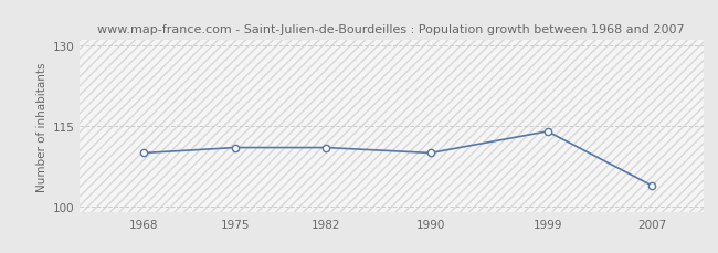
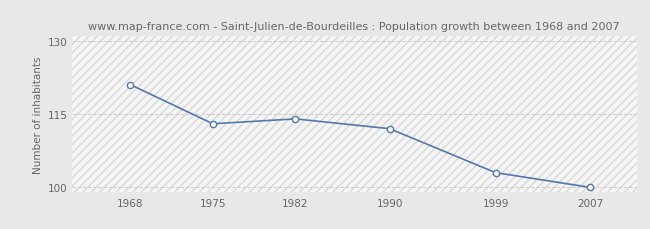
1968: 110 -> 121
1975: 111 -> 113
1982: 111 -> 114
1990: 110 -> 112
1999: 114 -> 103
2007: 104 -> 100
